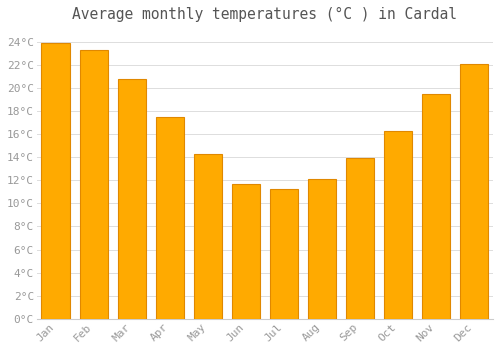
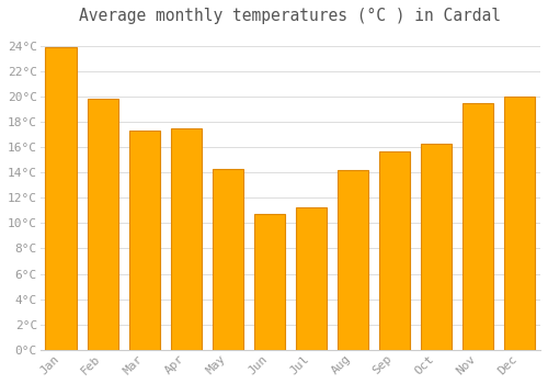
Feb: 23.3°C -> 19.8°C
Mar: 20.8°C -> 17.3°C
Jun: 11.7°C -> 10.7°C
Aug: 12.1°C -> 14.2°C
Sep: 13.9°C -> 15.7°C
Dec: 22.1°C -> 20.0°C
